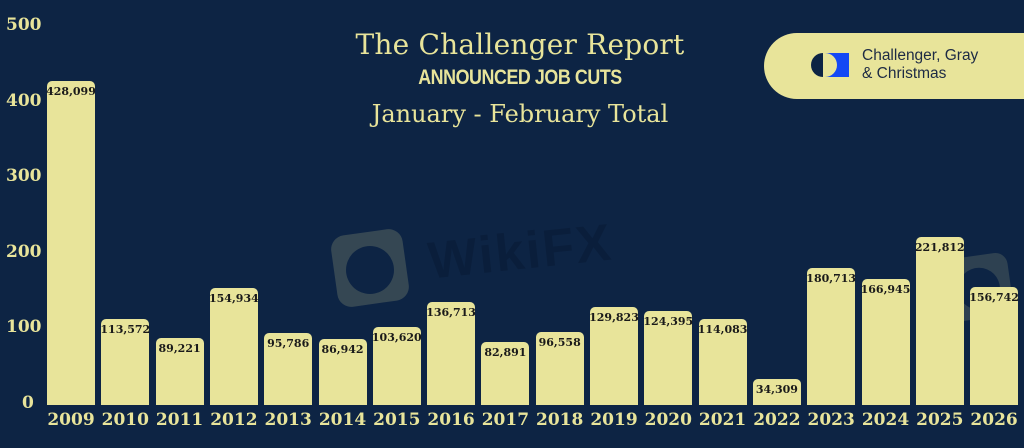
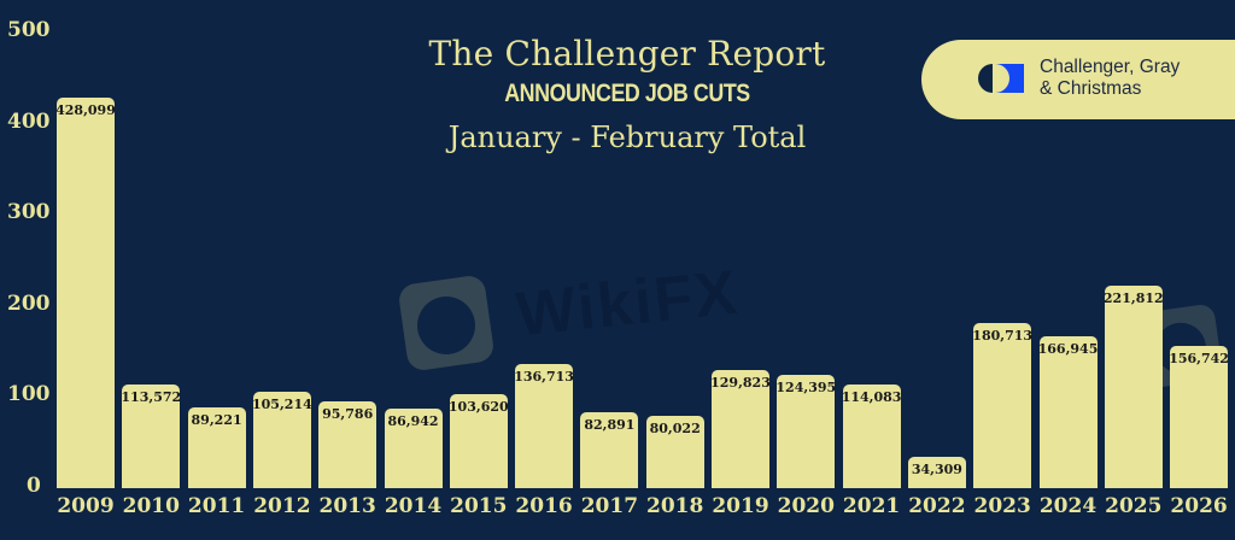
2012: 154,934 -> 105,214
2018: 96,558 -> 80,022
